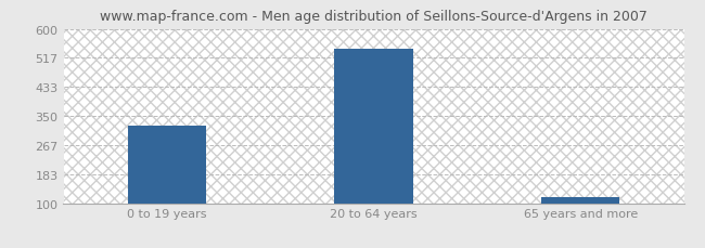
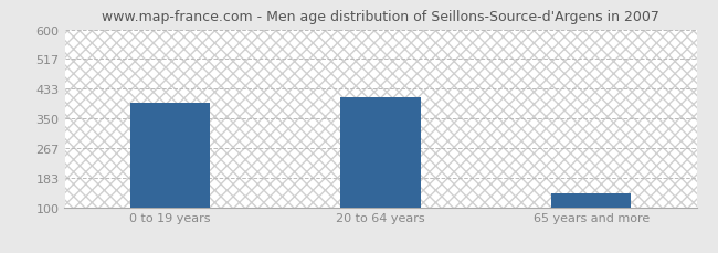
0 to 19 years: 322 -> 395
20 to 64 years: 543 -> 410
65 years and more: 117 -> 140
